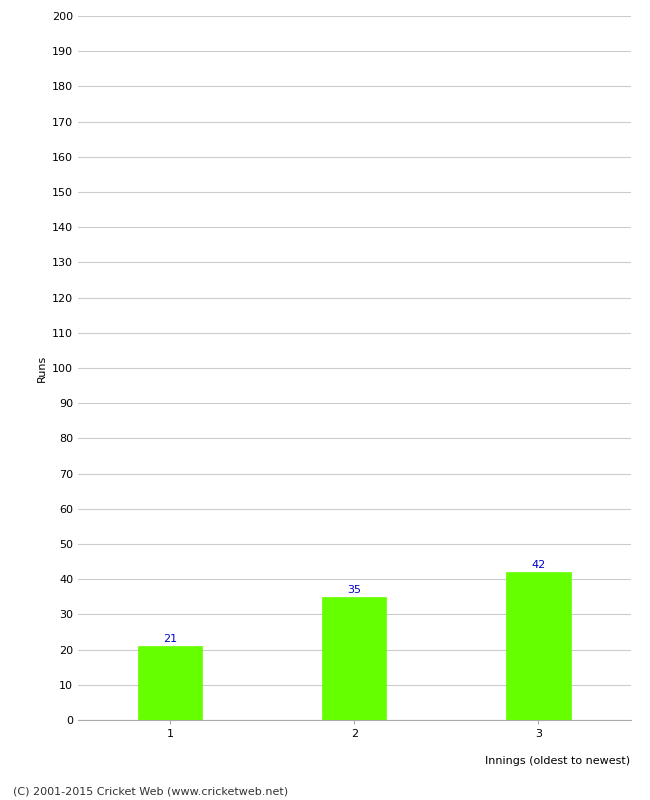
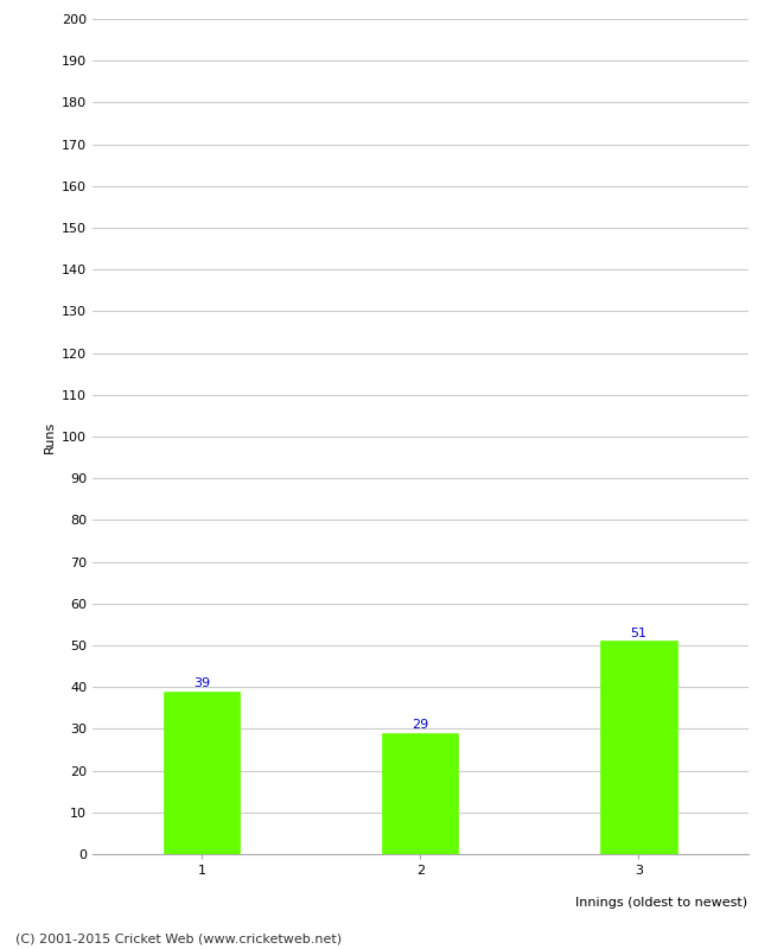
1: 21 -> 39
2: 35 -> 29
3: 42 -> 51
